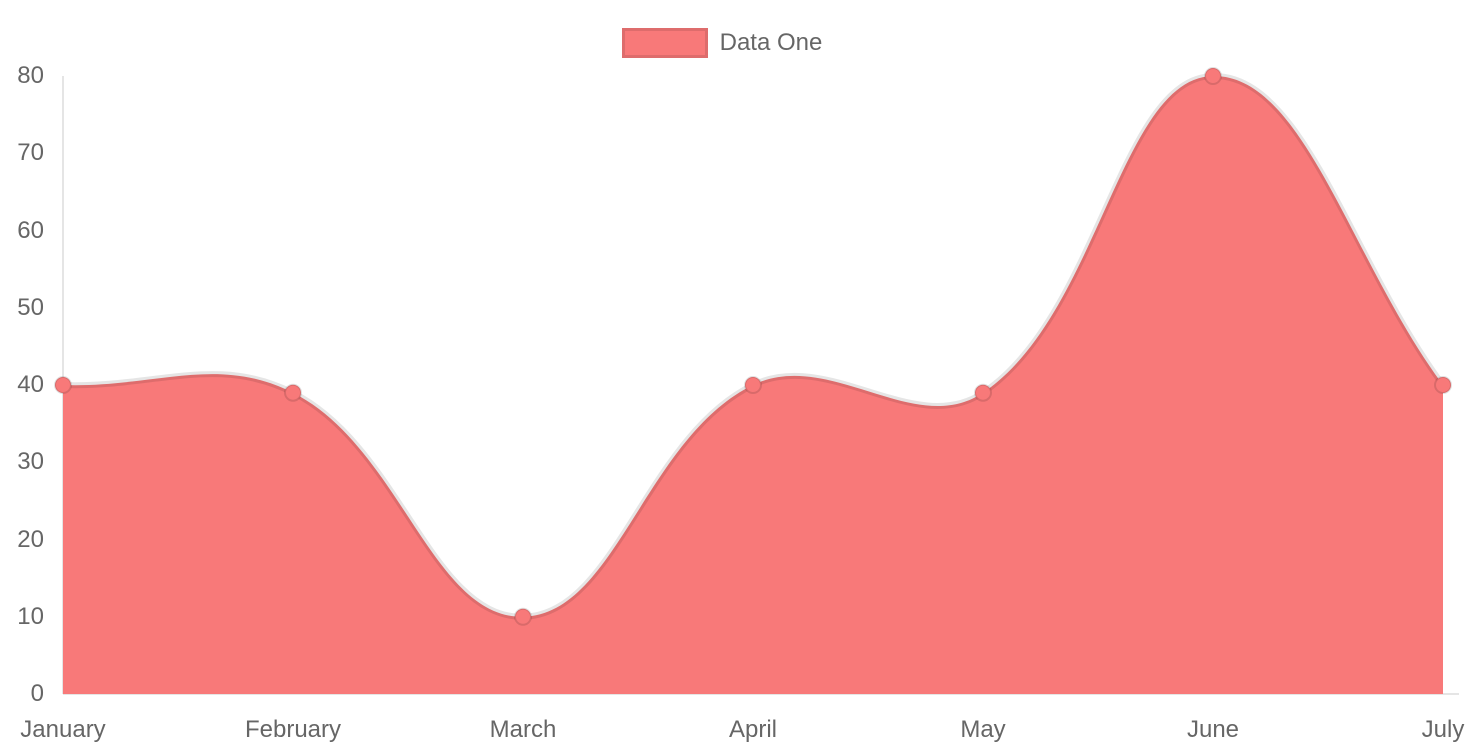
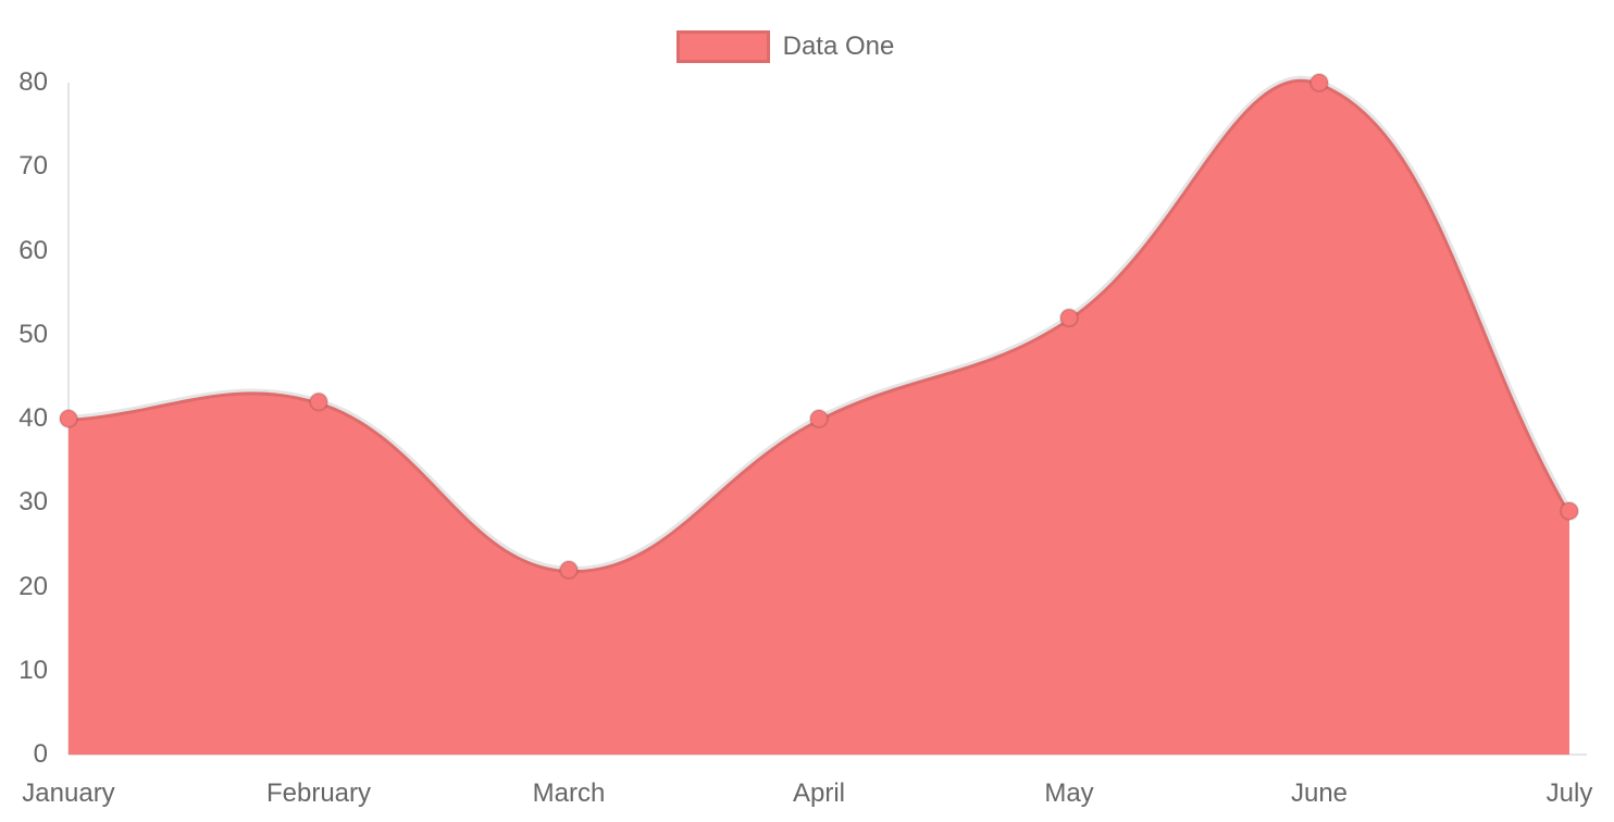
February: 39 -> 42
March: 10 -> 22
May: 39 -> 52
July: 40 -> 29
